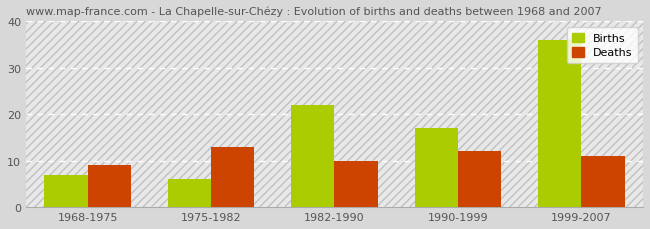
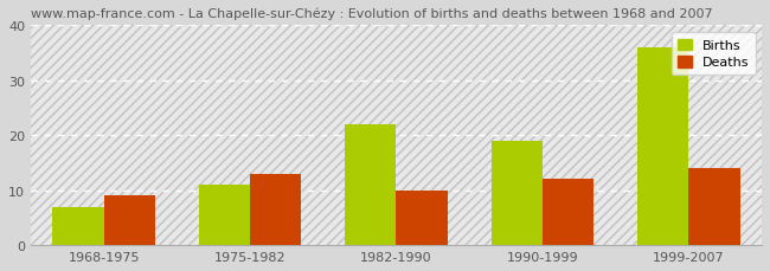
Births/1975-1982: 6 -> 11
Births/1990-1999: 17 -> 19
Deaths/1999-2007: 11 -> 14
